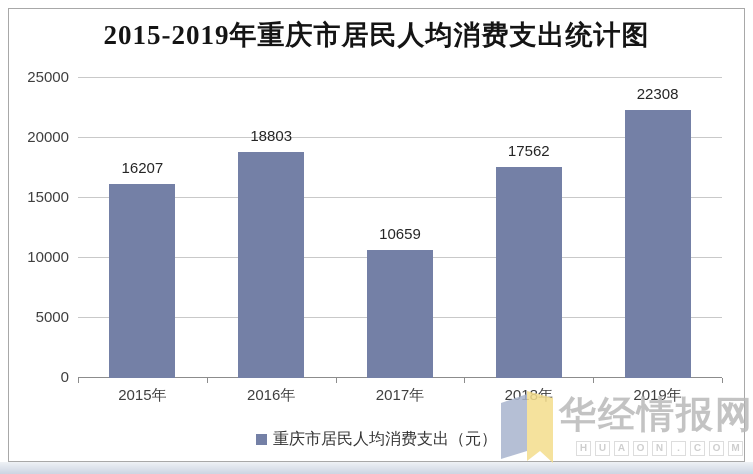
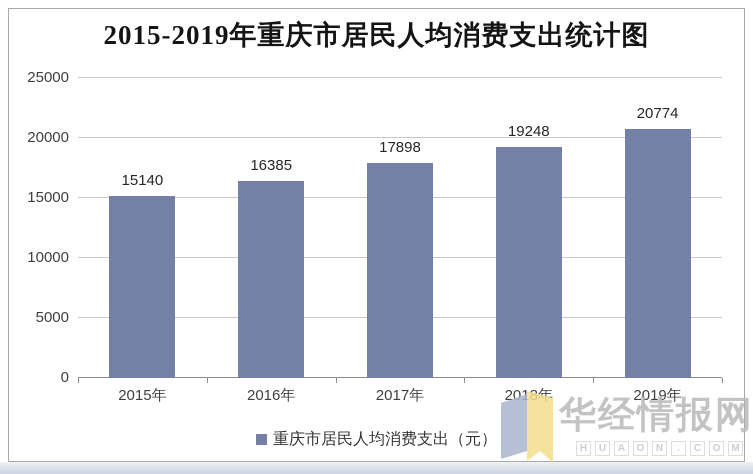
2015年: 16207 -> 15140
2016年: 18803 -> 16385
2017年: 10659 -> 17898
2018年: 17562 -> 19248
2019年: 22308 -> 20774
